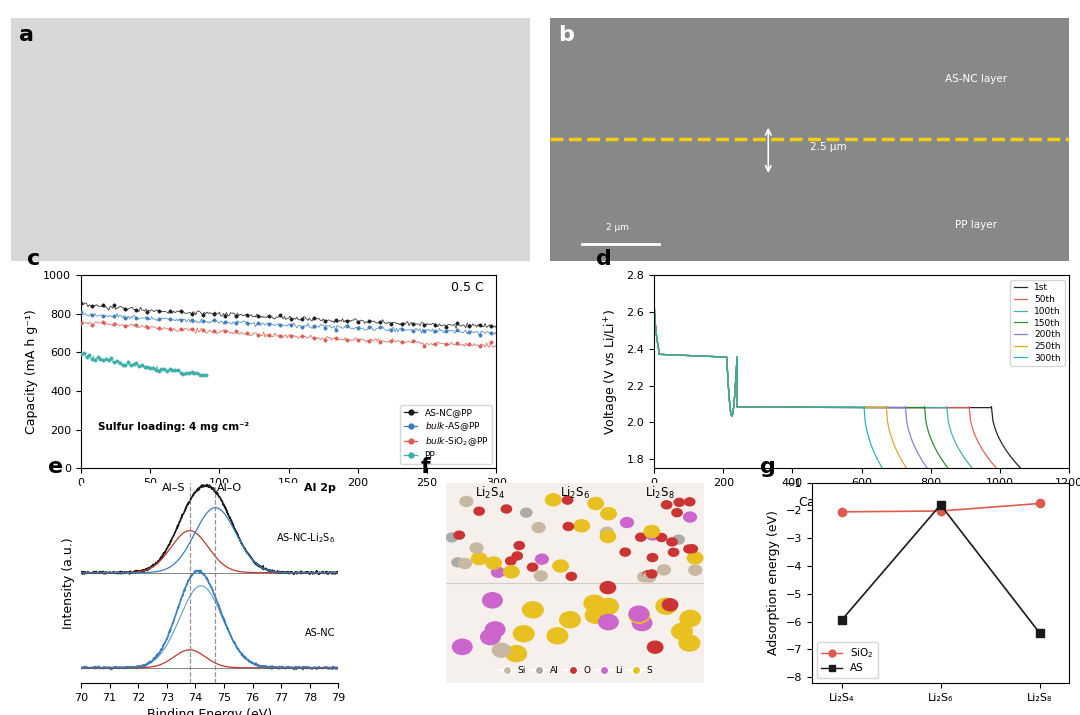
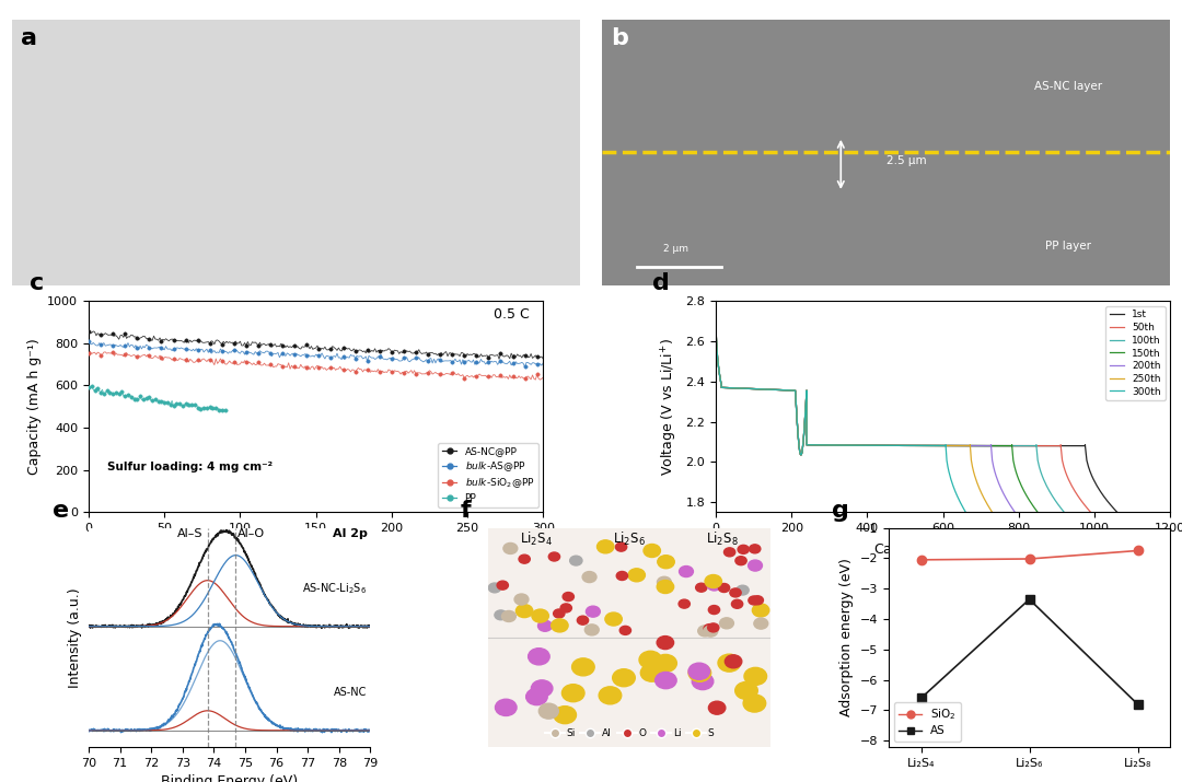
AS/Li₂S₄: -5.95 -> -6.60
AS/Li₂S₆: -1.80 -> -3.35
AS/Li₂S₈: -6.40 -> -6.80
